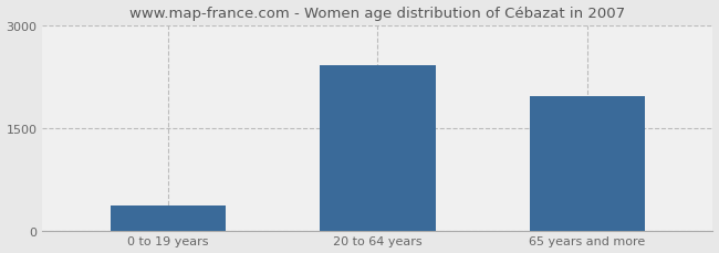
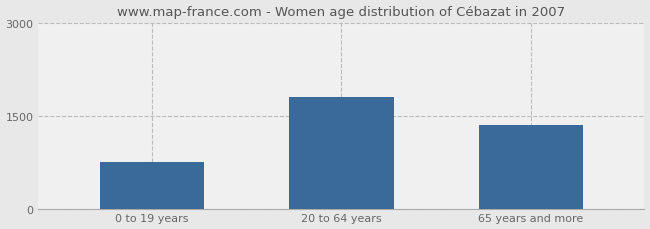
0 to 19 years: 360 -> 750
20 to 64 years: 2420 -> 1800
65 years and more: 1960 -> 1350
